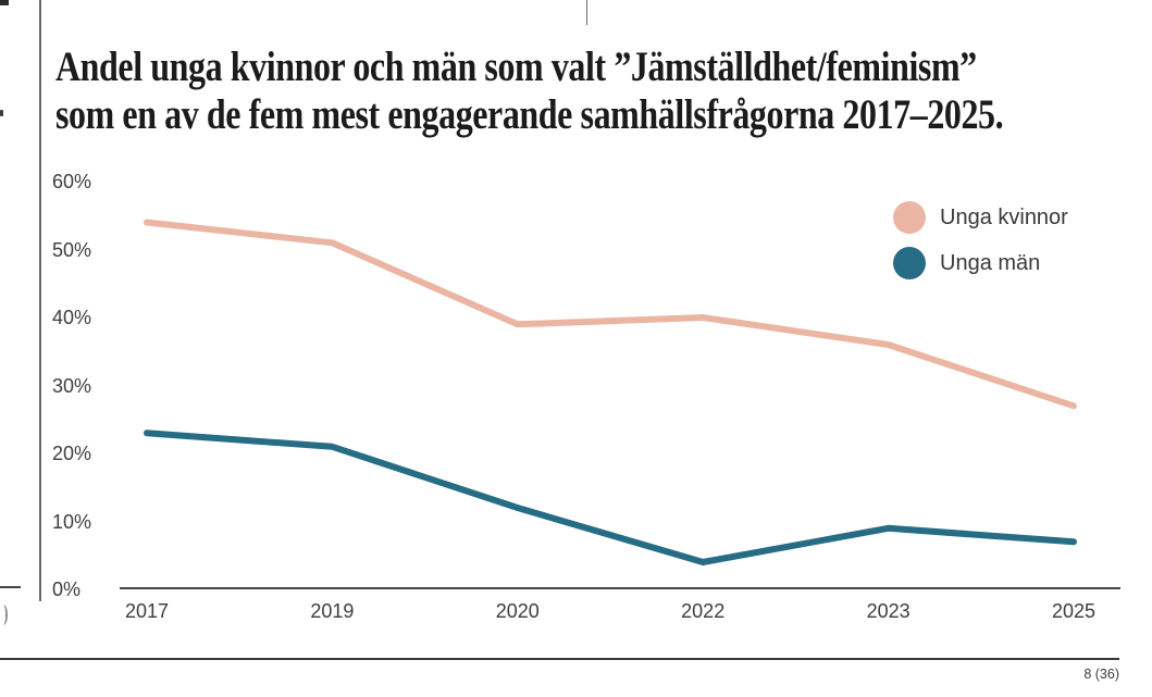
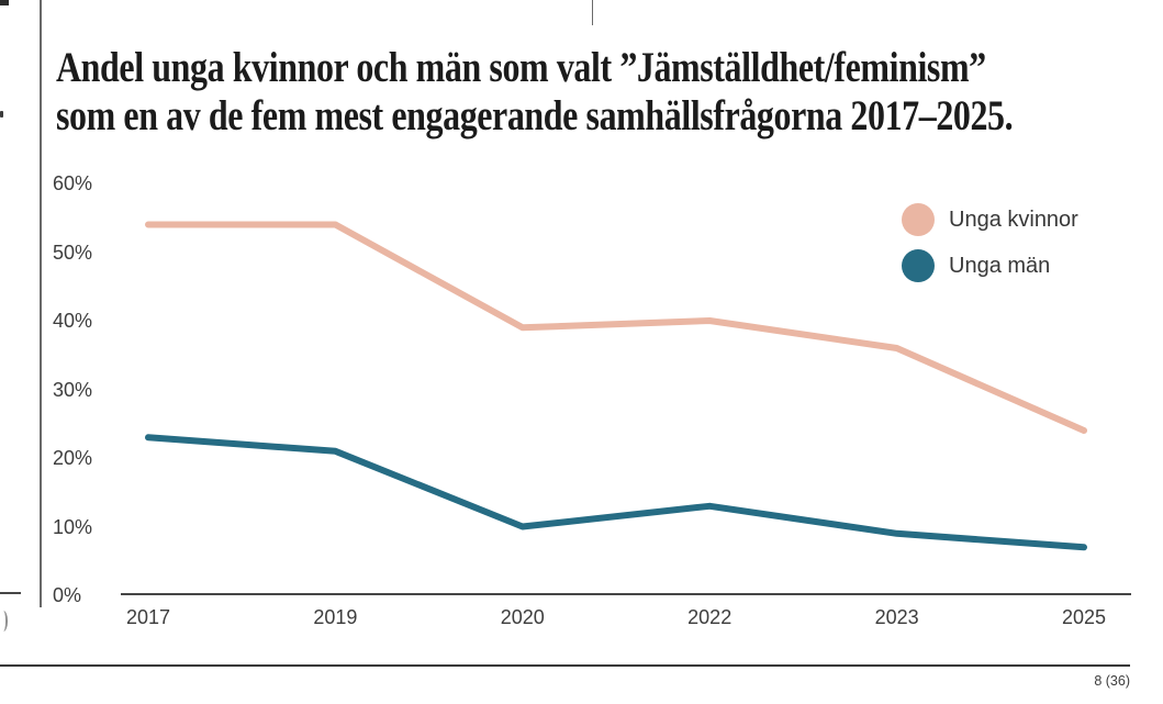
Unga kvinnor/2019: 51% -> 54%
Unga män/2020: 12% -> 10%
Unga män/2022: 4% -> 13%
Unga kvinnor/2025: 27% -> 24%
